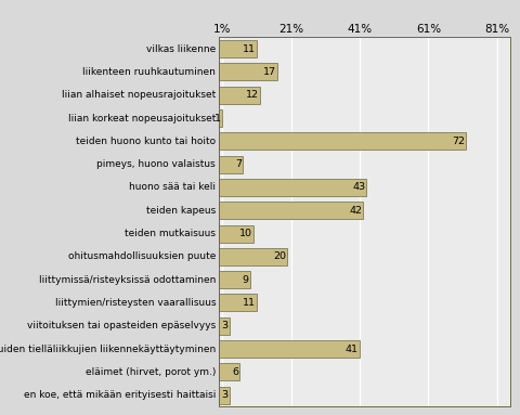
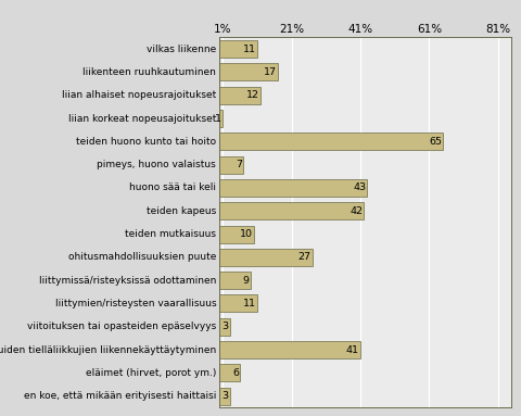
teiden huono kunto tai hoito: 72 -> 65
ohitusmahdollisuuksien puute: 20 -> 27
